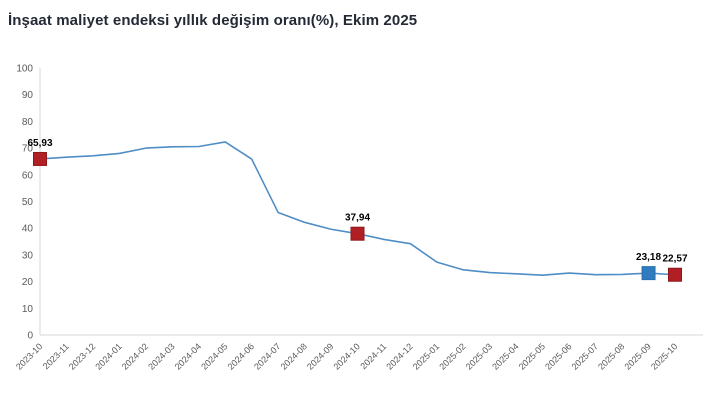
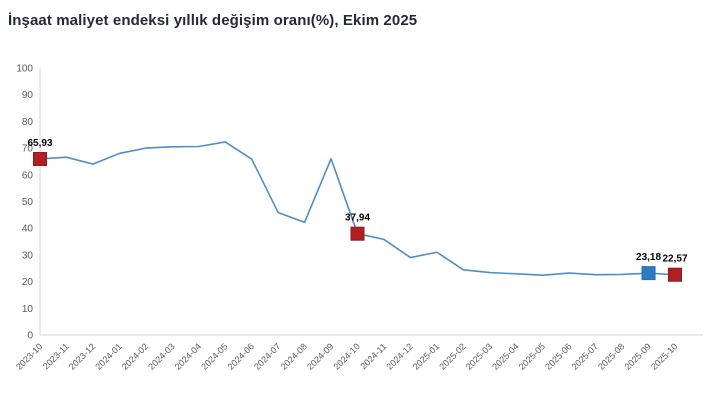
2023-12: 67 -> 64
2024-09: 40 -> 66
2024-12: 34 -> 29
2025-01: 27 -> 31
